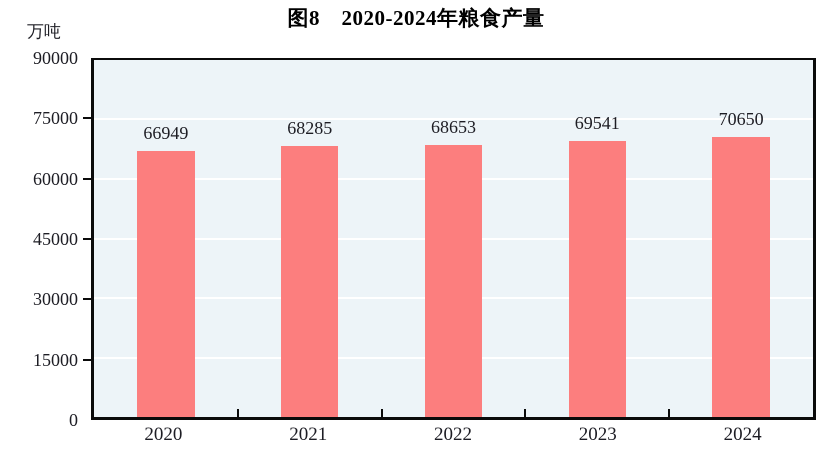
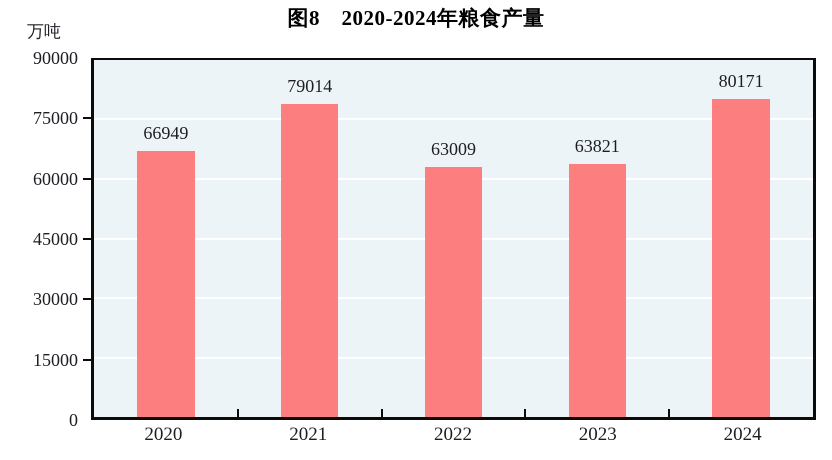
2021: 68285 -> 79014
2022: 68653 -> 63009
2023: 69541 -> 63821
2024: 70650 -> 80171
